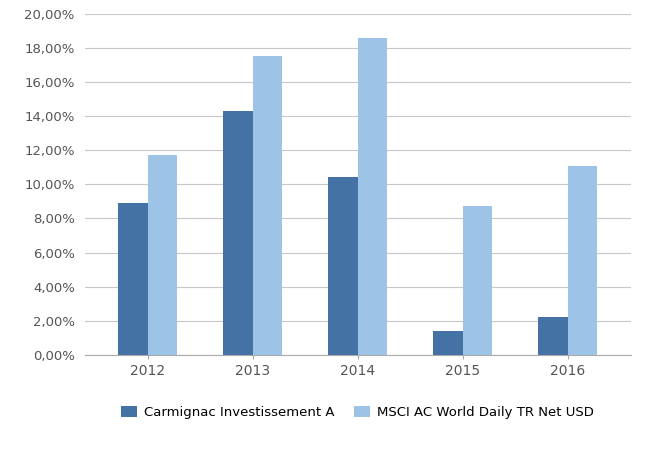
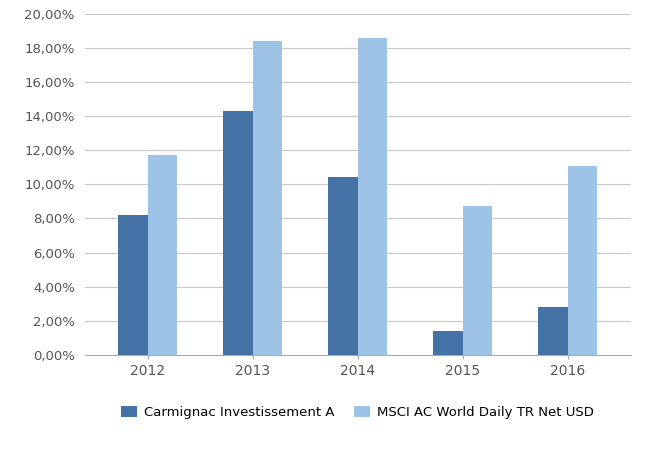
Carmignac Investissement A/2012: 8,9% -> 8,2%
MSCI AC World Daily TR Net USD/2013: 17,5% -> 18,4%
Carmignac Investissement A/2016: 2,2% -> 2,8%
